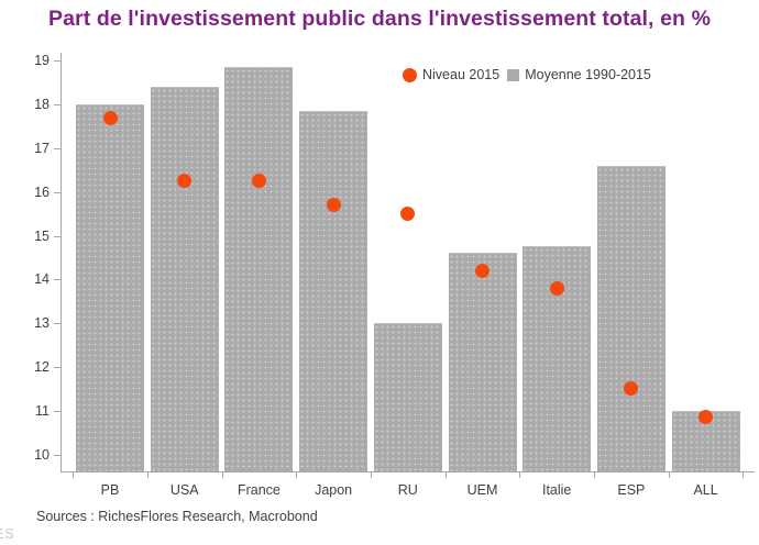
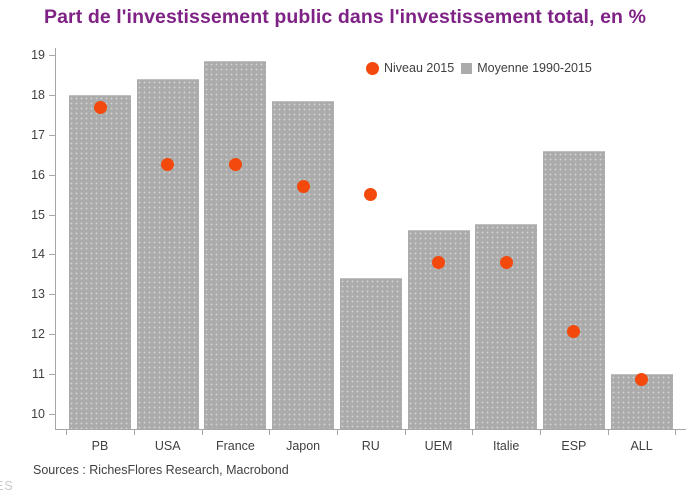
Moyenne 1990-2015/RU: 13.0 -> 13.4
Niveau 2015/UEM: 14.2 -> 13.8
Niveau 2015/ESP: 11.5 -> 12.1
